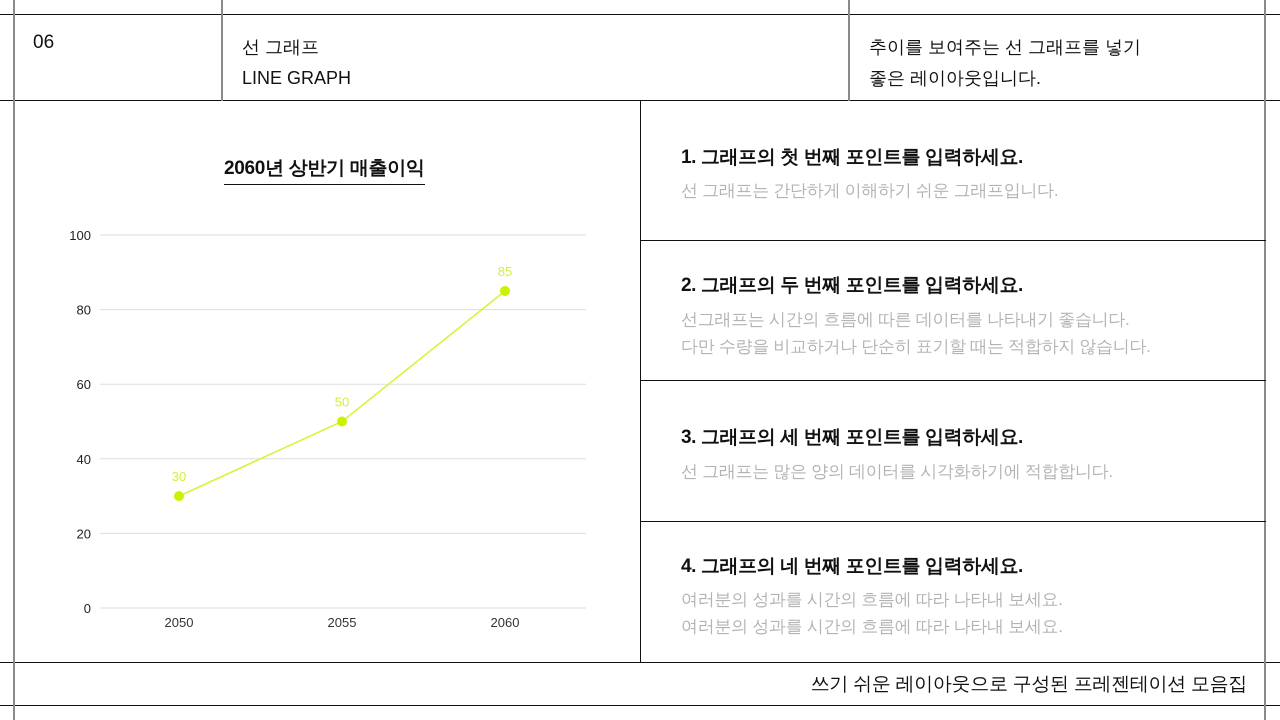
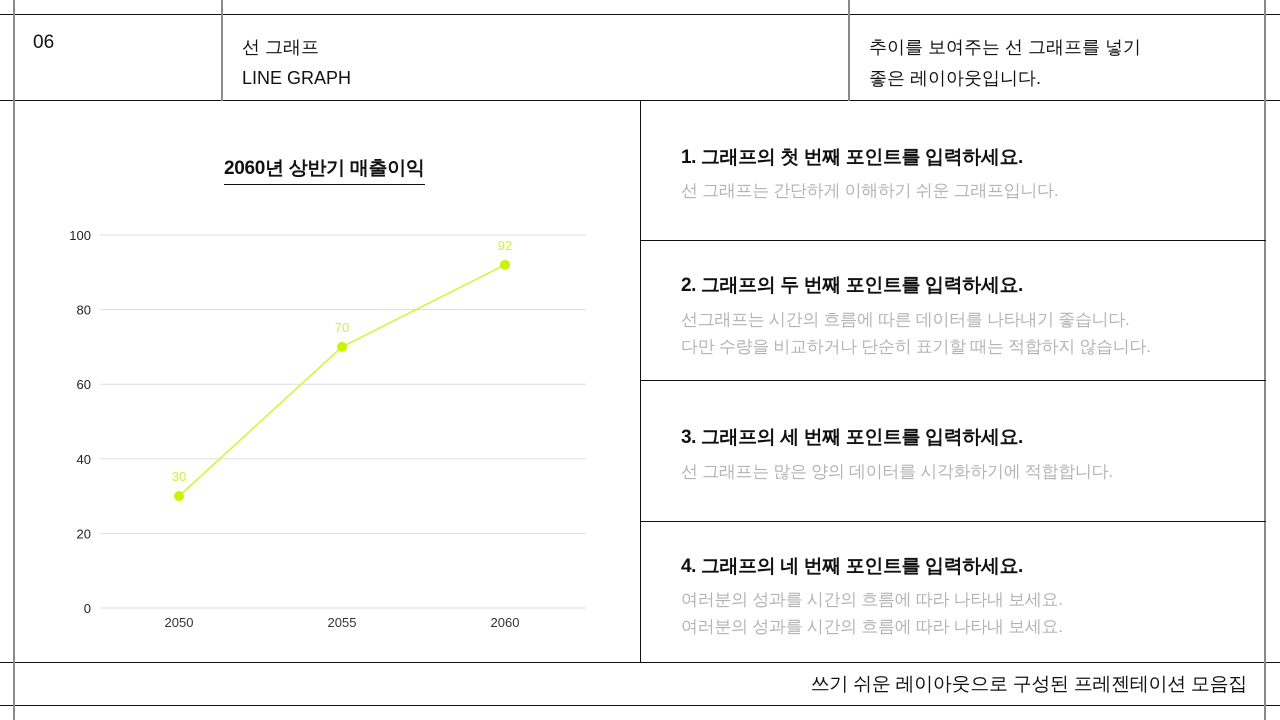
2055: 50 -> 70
2060: 85 -> 92
